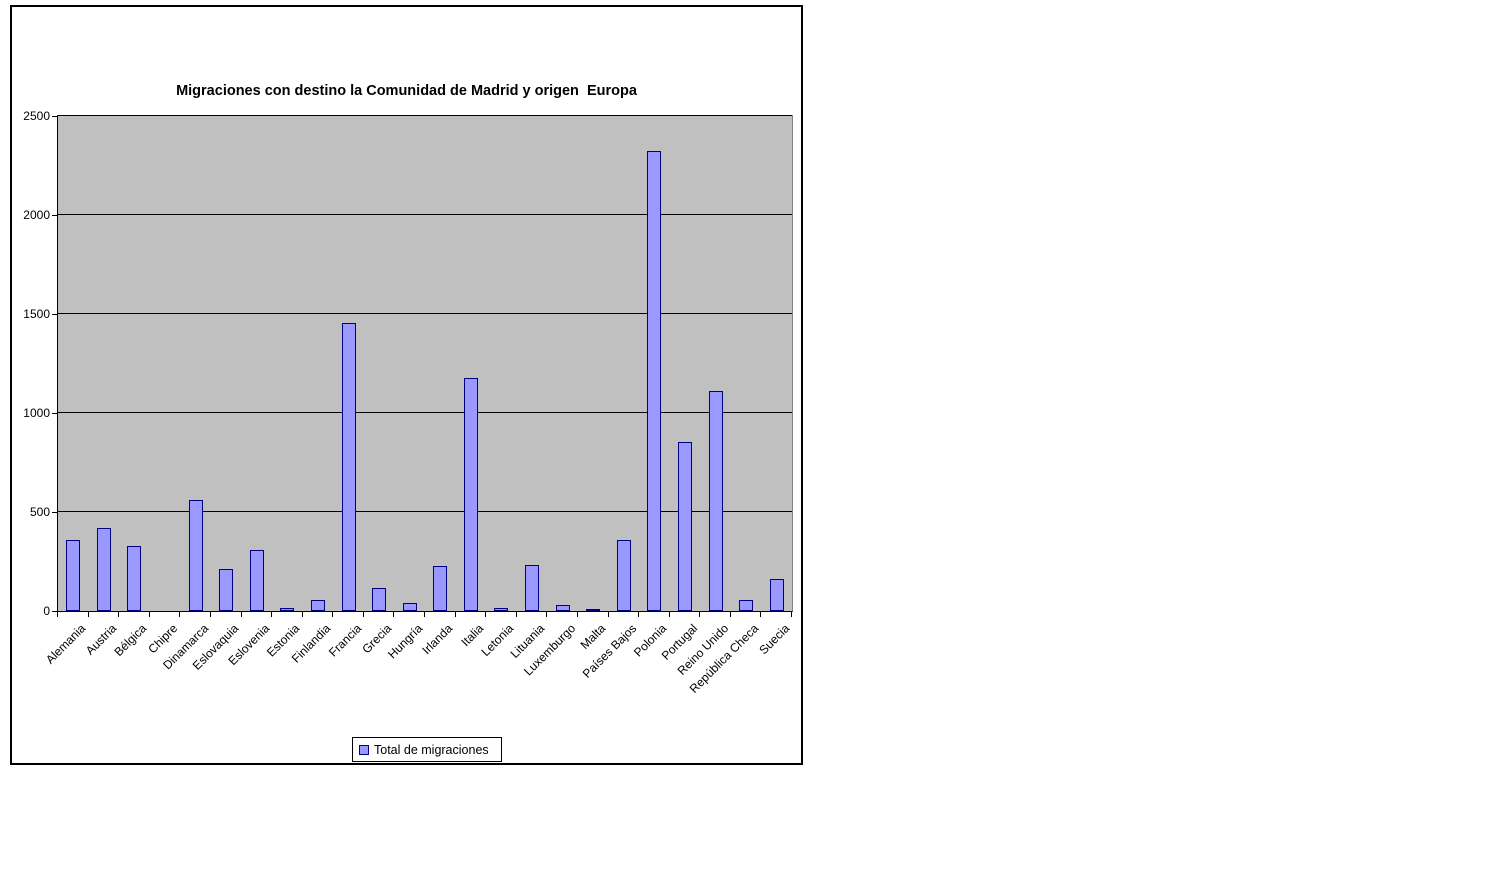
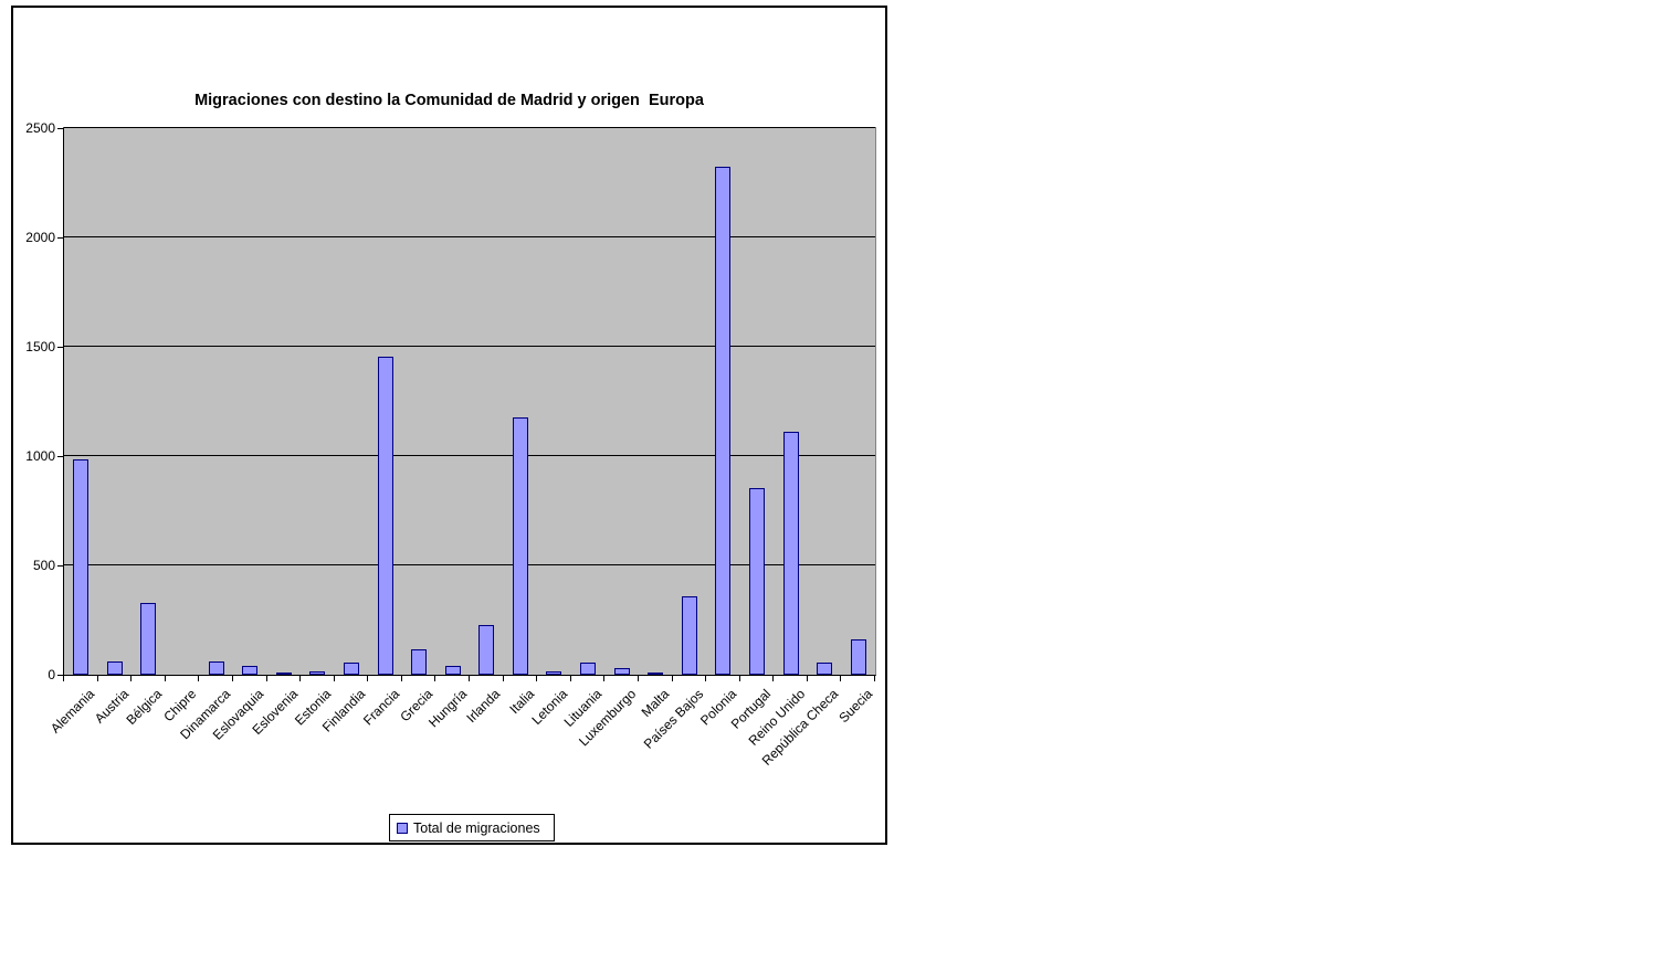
Alemania: 360 -> 980
Austria: 420 -> 60
Dinamarca: 560 -> 60
Eslovaquia: 210 -> 40
Eslovenia: 310 -> 10
Lituania: 230 -> 60
